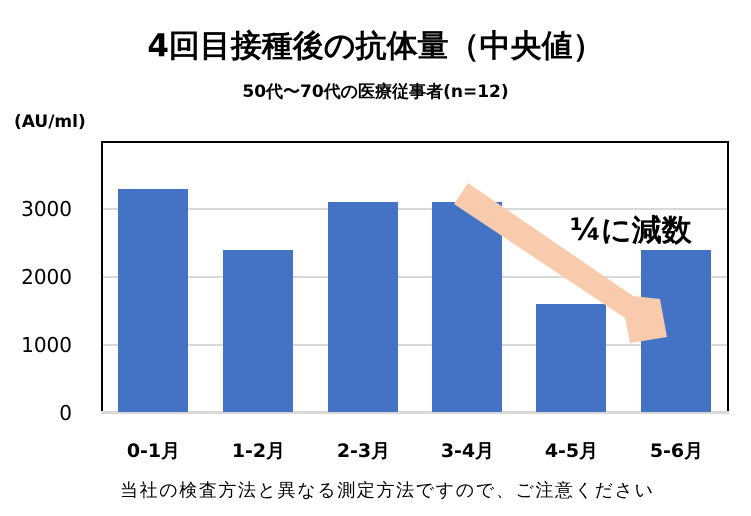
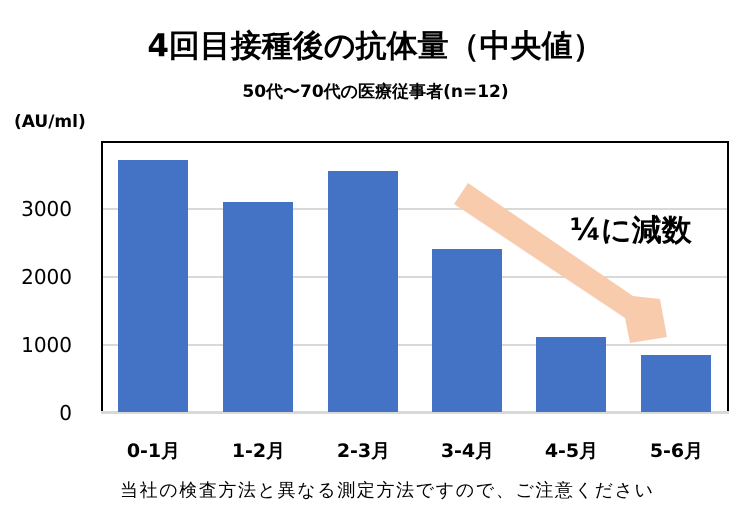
0-1月: 3300 -> 3700
1-2月: 2400 -> 3100
2-3月: 3100 -> 3600
3-4月: 3100 -> 2400
4-5月: 1600 -> 1100
5-6月: 2400 -> 800
